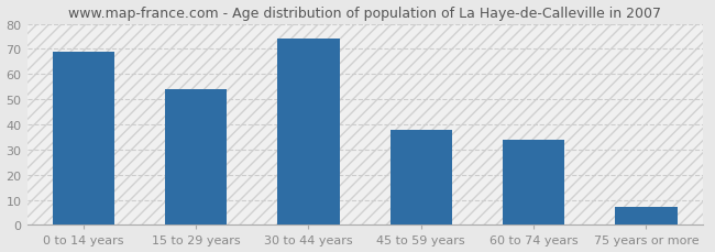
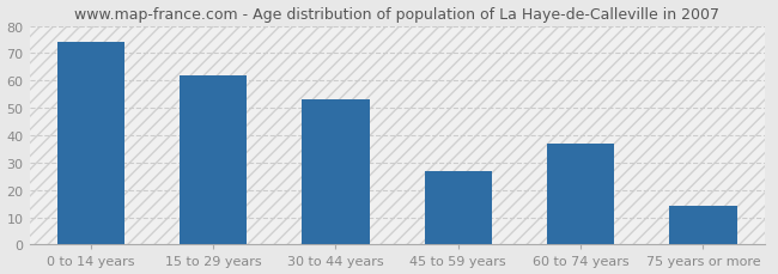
0 to 14 years: 69 -> 74
15 to 29 years: 54 -> 62
30 to 44 years: 74 -> 53
45 to 59 years: 38 -> 27
60 to 74 years: 34 -> 37
75 years or more: 7 -> 14
